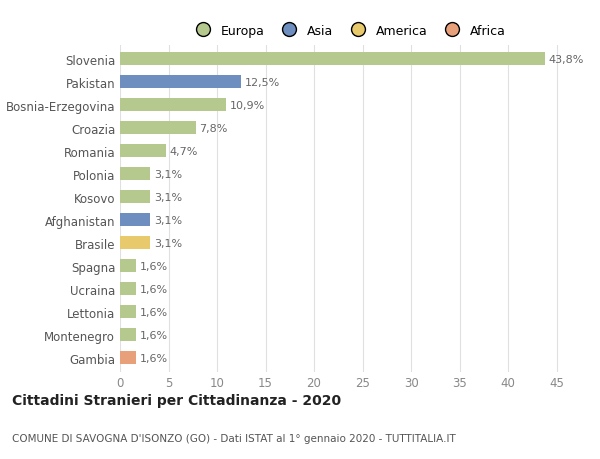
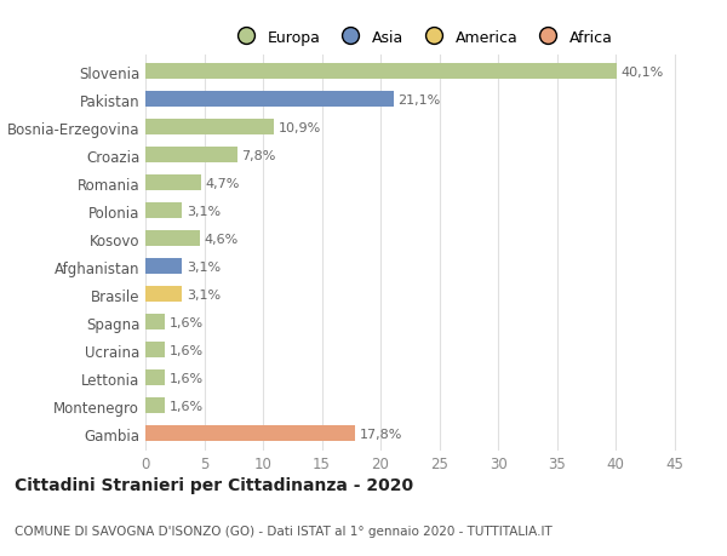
Slovenia: 43,8% -> 40,1%
Pakistan: 12,5% -> 21,1%
Kosovo: 3,1% -> 4,6%
Gambia: 1,6% -> 17,8%
